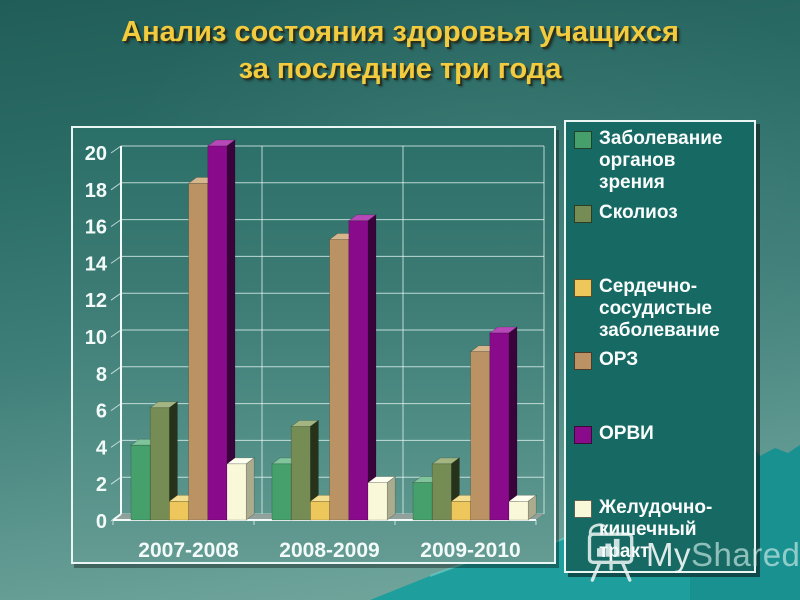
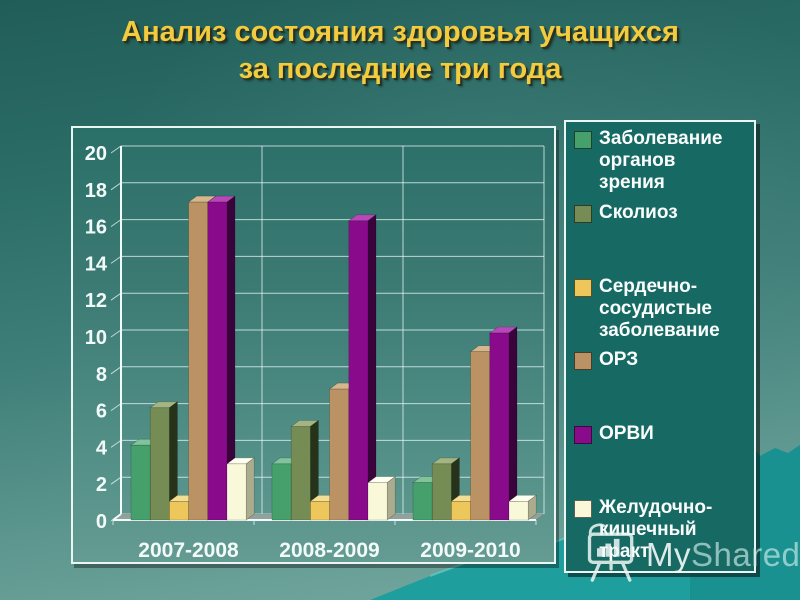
ОРЗ/2007-2008: 18 -> 17
ОРВИ/2007-2008: 20 -> 17
ОРЗ/2008-2009: 15 -> 7
